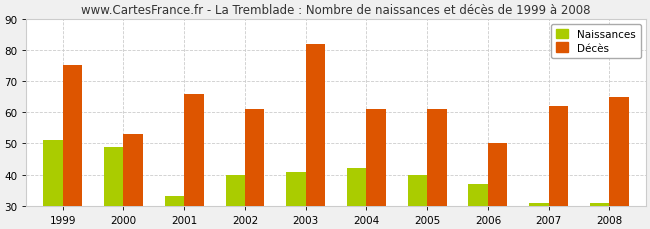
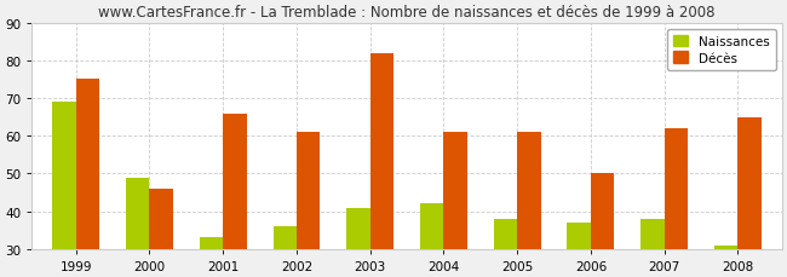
Naissances/1999: 51 -> 69
Décès/2000: 53 -> 46
Naissances/2002: 40 -> 36
Naissances/2005: 40 -> 38
Naissances/2007: 31 -> 38
